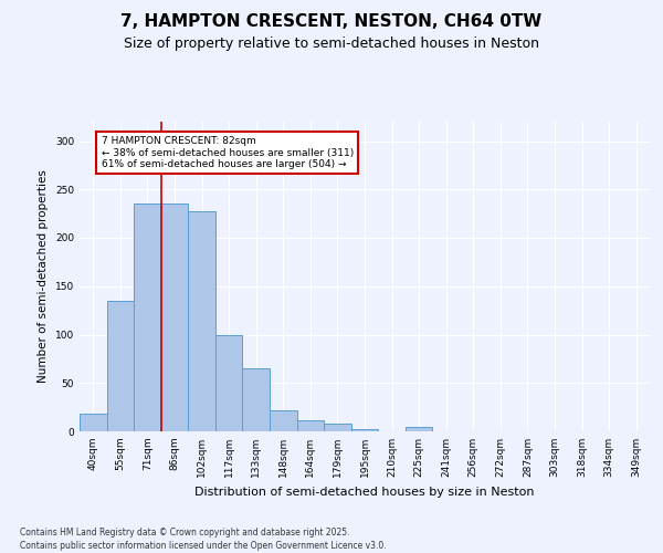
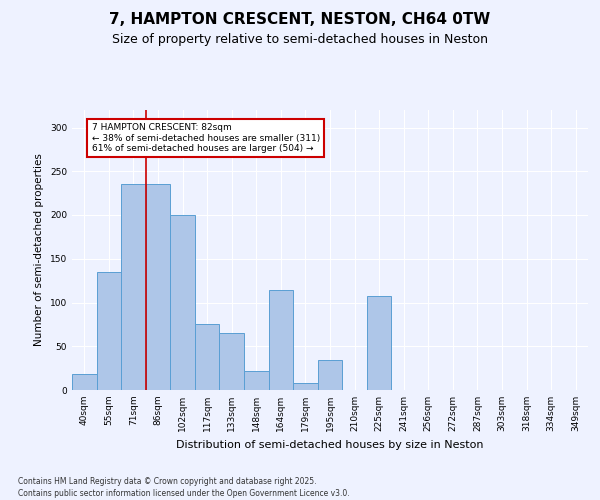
102sqm: 228 -> 200
117sqm: 100 -> 76
164sqm: 11 -> 114
195sqm: 2 -> 34
225sqm: 5 -> 108
